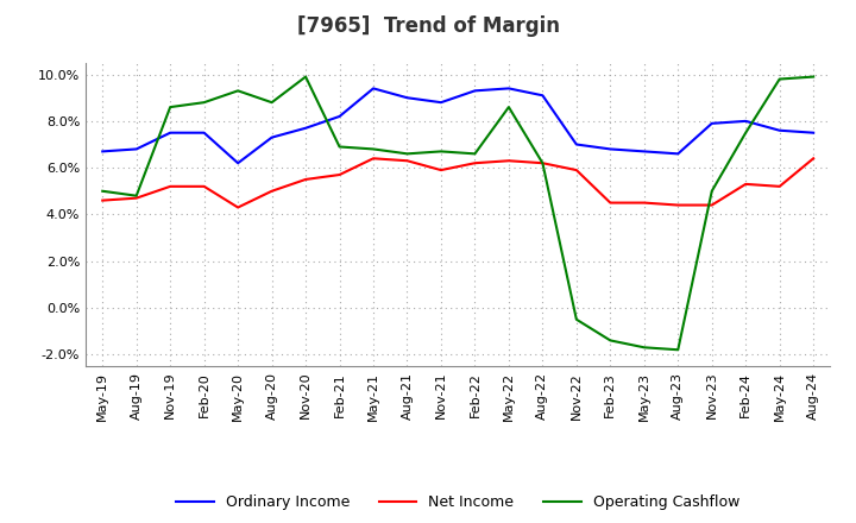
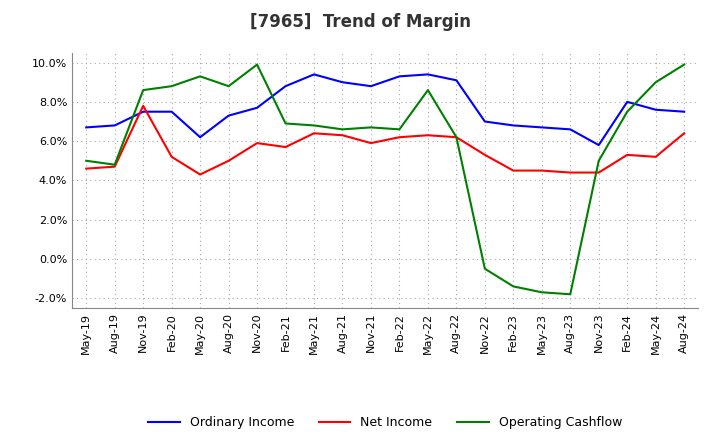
Net Income/Nov-19: 5.2% -> 7.8%
Net Income/Nov-20: 5.5% -> 5.9%
Ordinary Income/Feb-21: 8.2% -> 8.8%
Net Income/Nov-22: 5.9% -> 5.3%
Ordinary Income/Nov-23: 7.9% -> 5.8%
Operating Cashflow/May-24: 9.8% -> 9.0%
